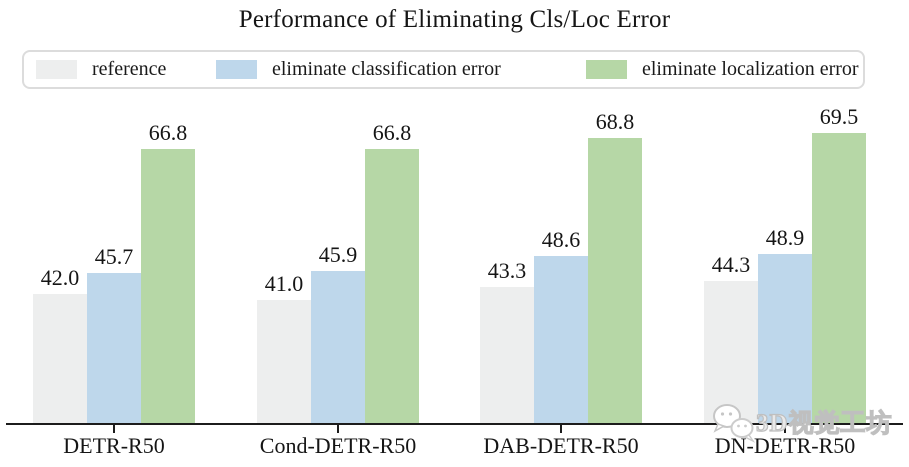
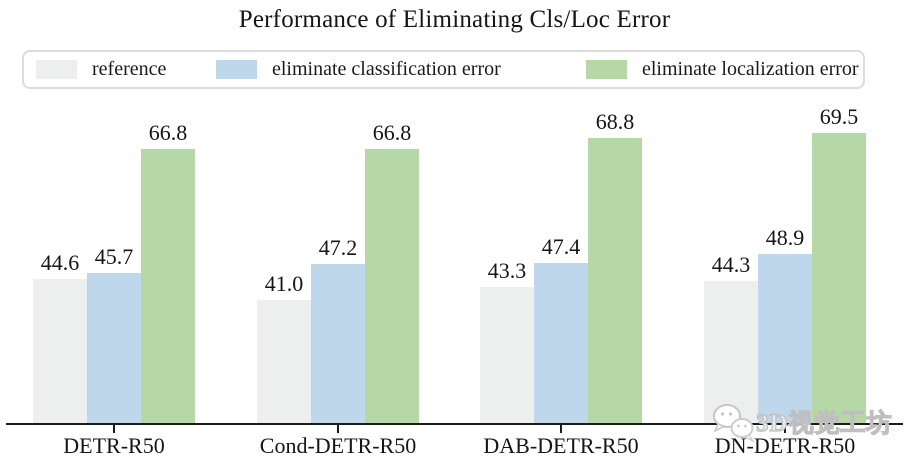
reference/DETR-R50: 42.0 -> 44.6
eliminate classification error/Cond-DETR-R50: 45.9 -> 47.2
eliminate classification error/DAB-DETR-R50: 48.6 -> 47.4
